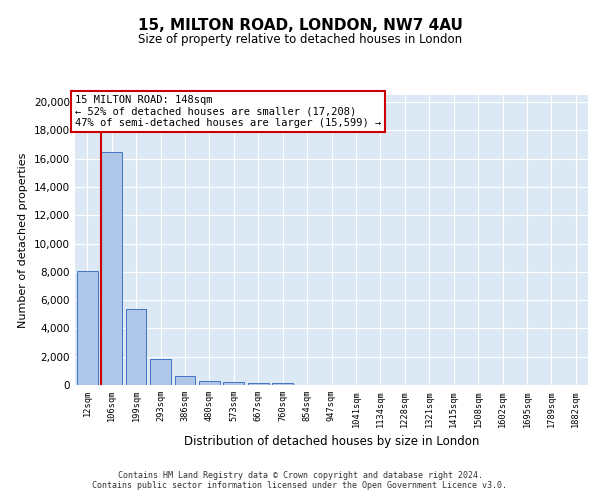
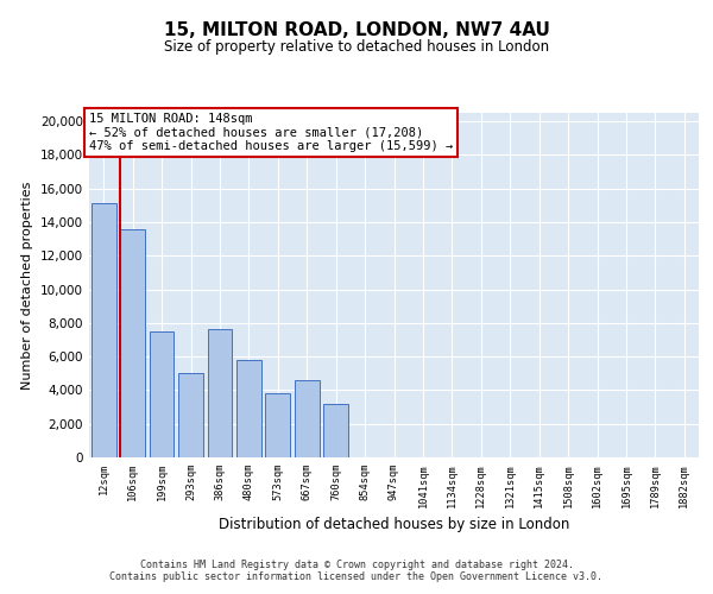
12sqm: 8,000 -> 15,100
106sqm: 16,500 -> 13,600
199sqm: 5,400 -> 7,500
293sqm: 1,800 -> 5,000
386sqm: 600 -> 7,600
480sqm: 300 -> 5,800
573sqm: 200 -> 3,800
667sqm: 200 -> 4,600
760sqm: 100 -> 3,200
